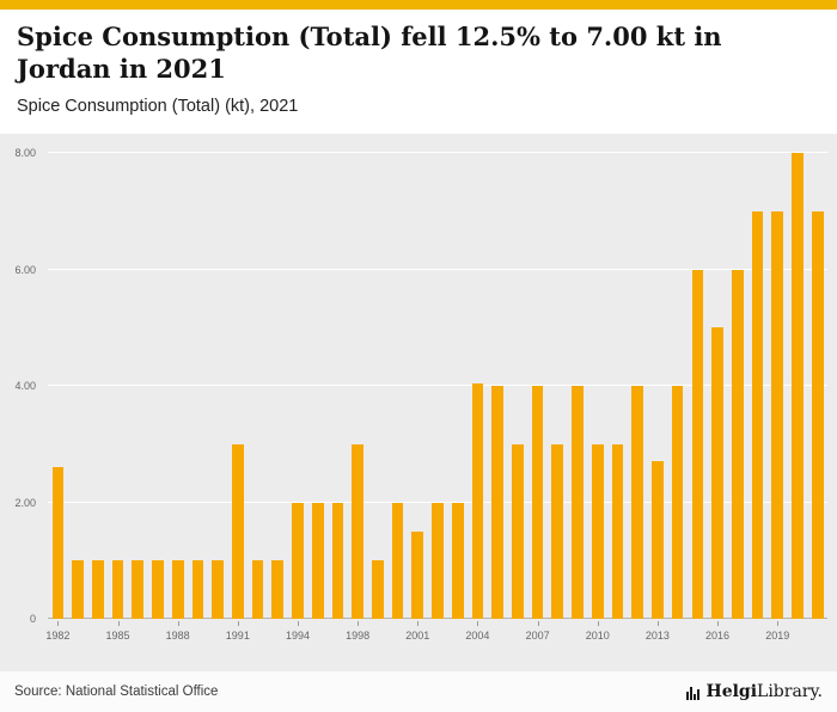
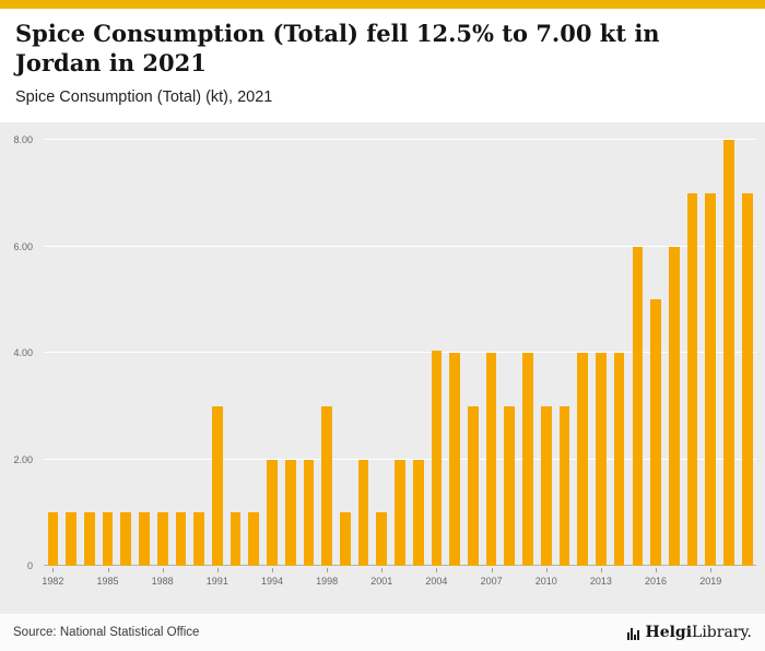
1982: 2.6 -> 1.0
2001: 1.5 -> 1.0
2013: 2.7 -> 4.0
